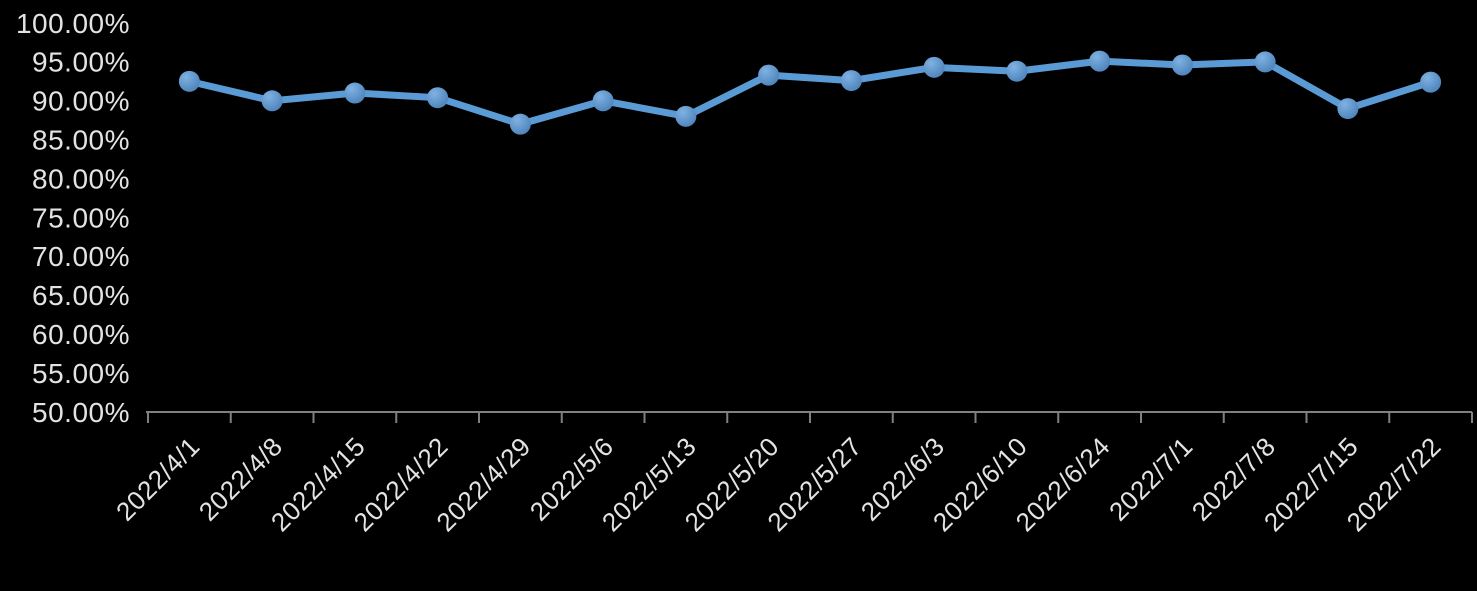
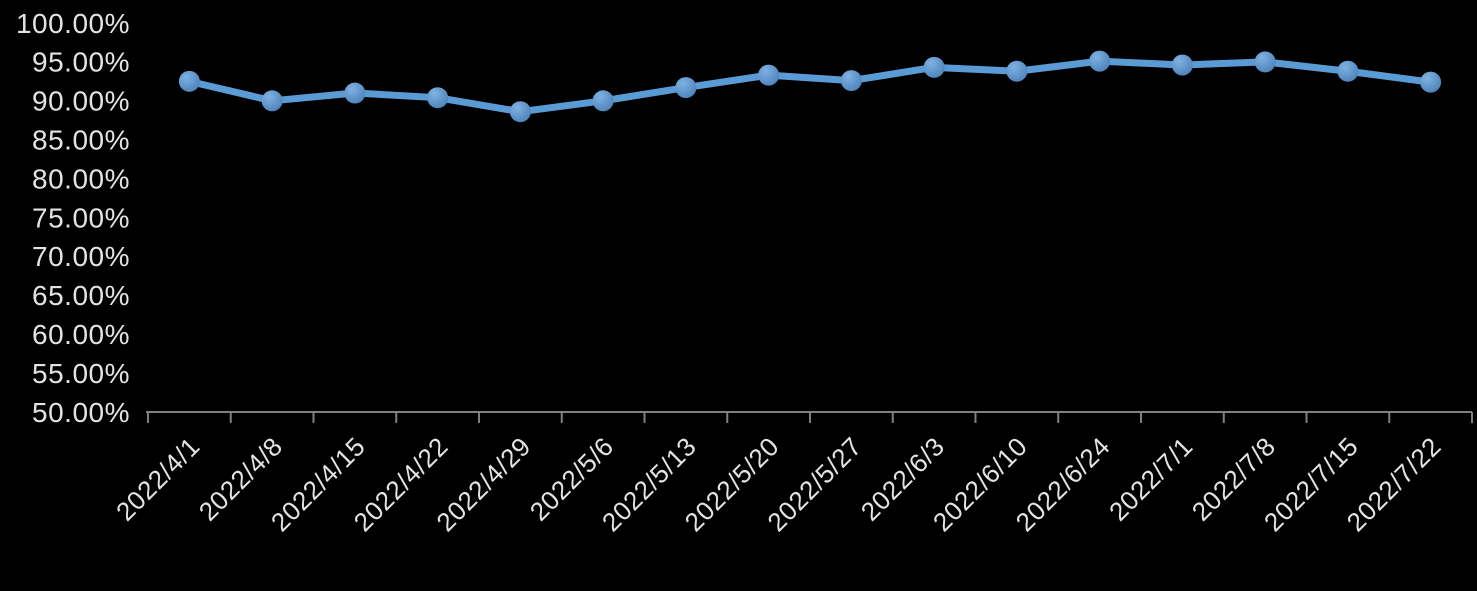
2022/4/29: 87% -> 89%
2022/5/13: 88% -> 92%
2022/7/15: 89% -> 94%
